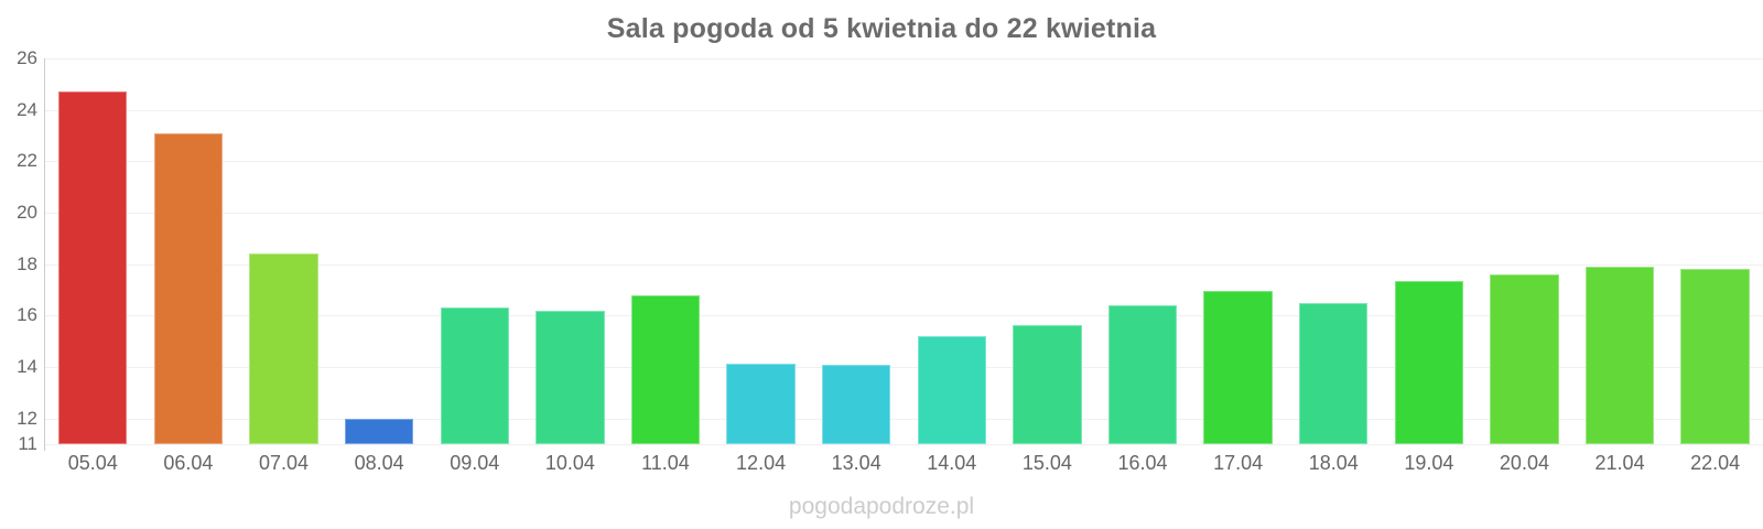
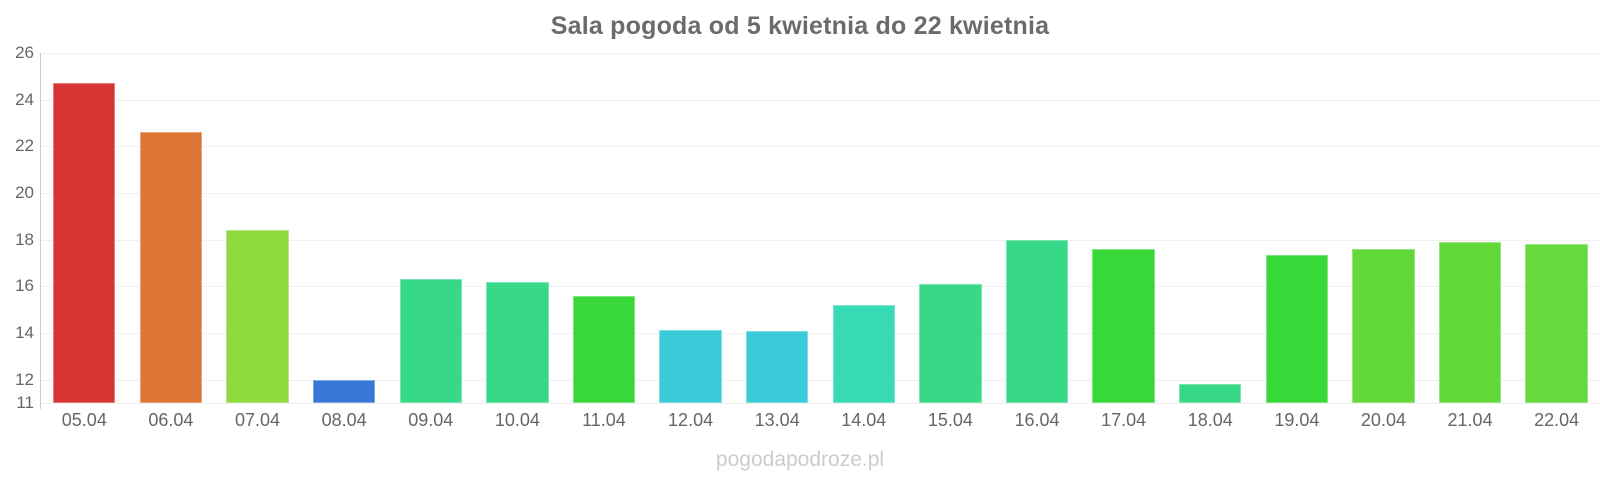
06.04: 23.1 -> 22.6
11.04: 16.8 -> 15.6
15.04: 15.7 -> 16.1
16.04: 16.4 -> 18.0
17.04: 16.9 -> 17.6
18.04: 16.5 -> 11.8
